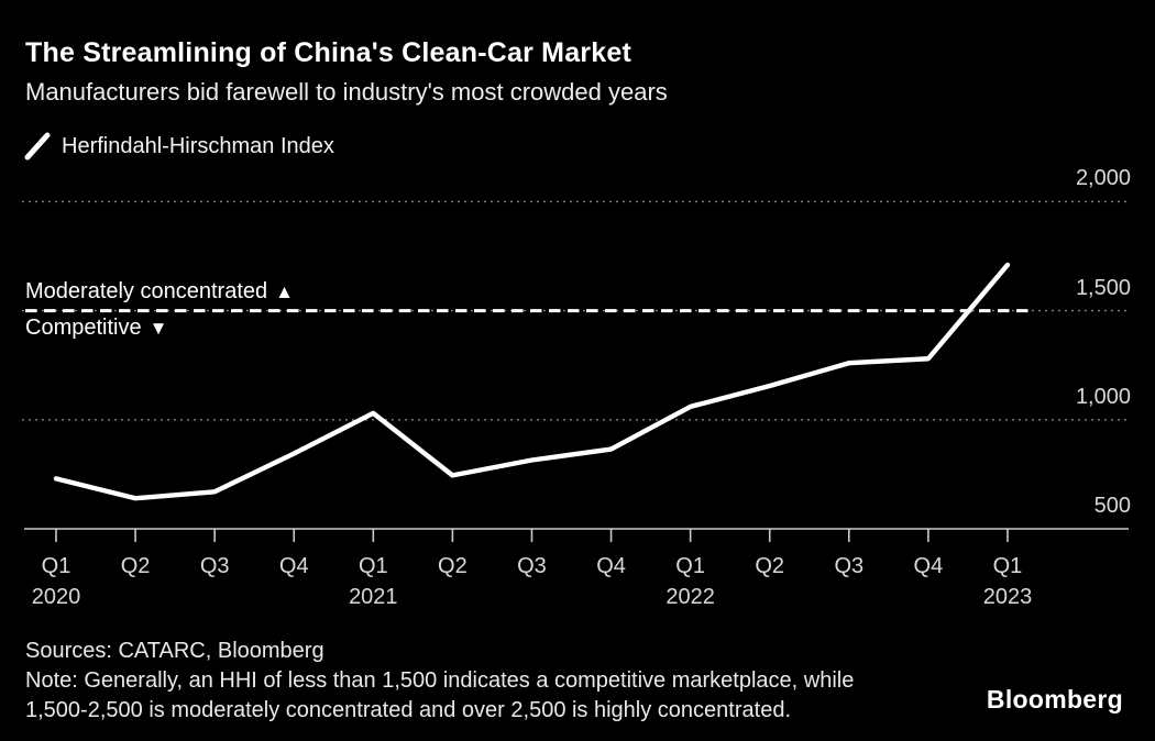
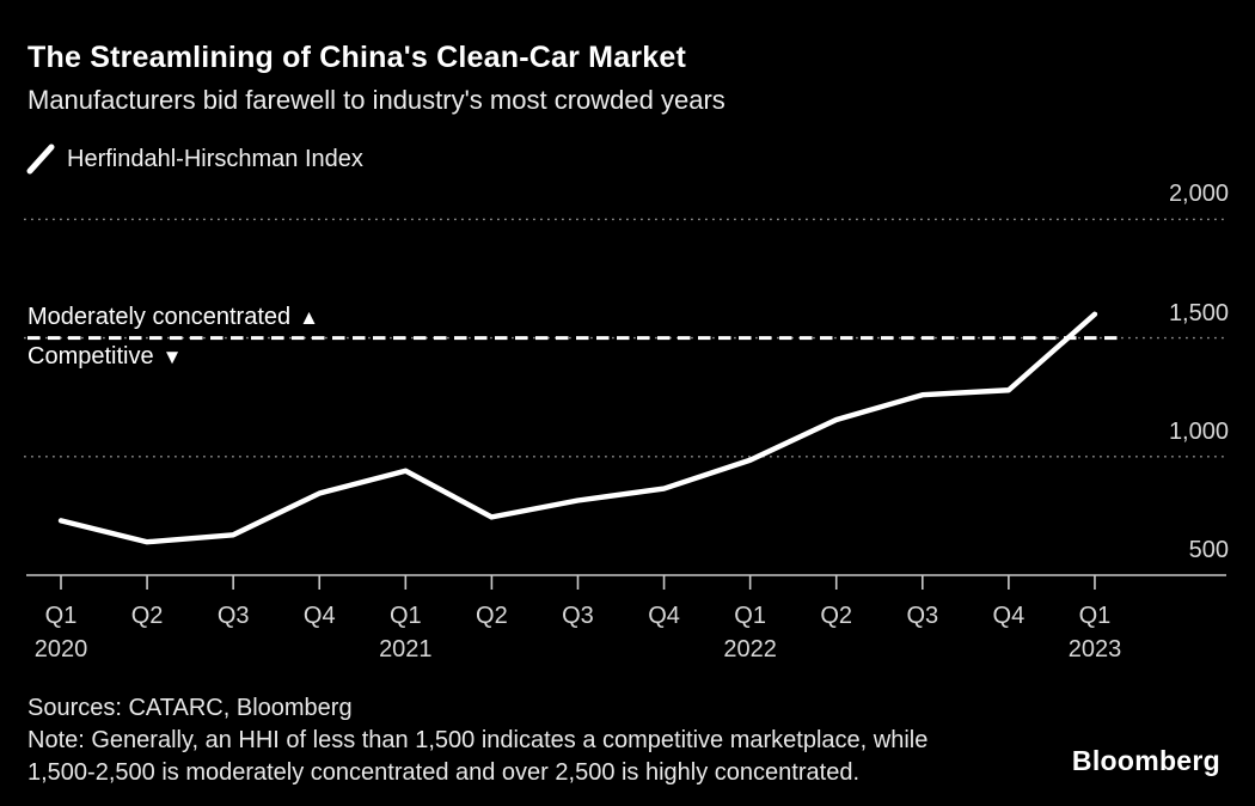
Q1 2021: 1030 -> 940
Q1 2022: 1060 -> 980
Q1 2023: 1710 -> 1600
